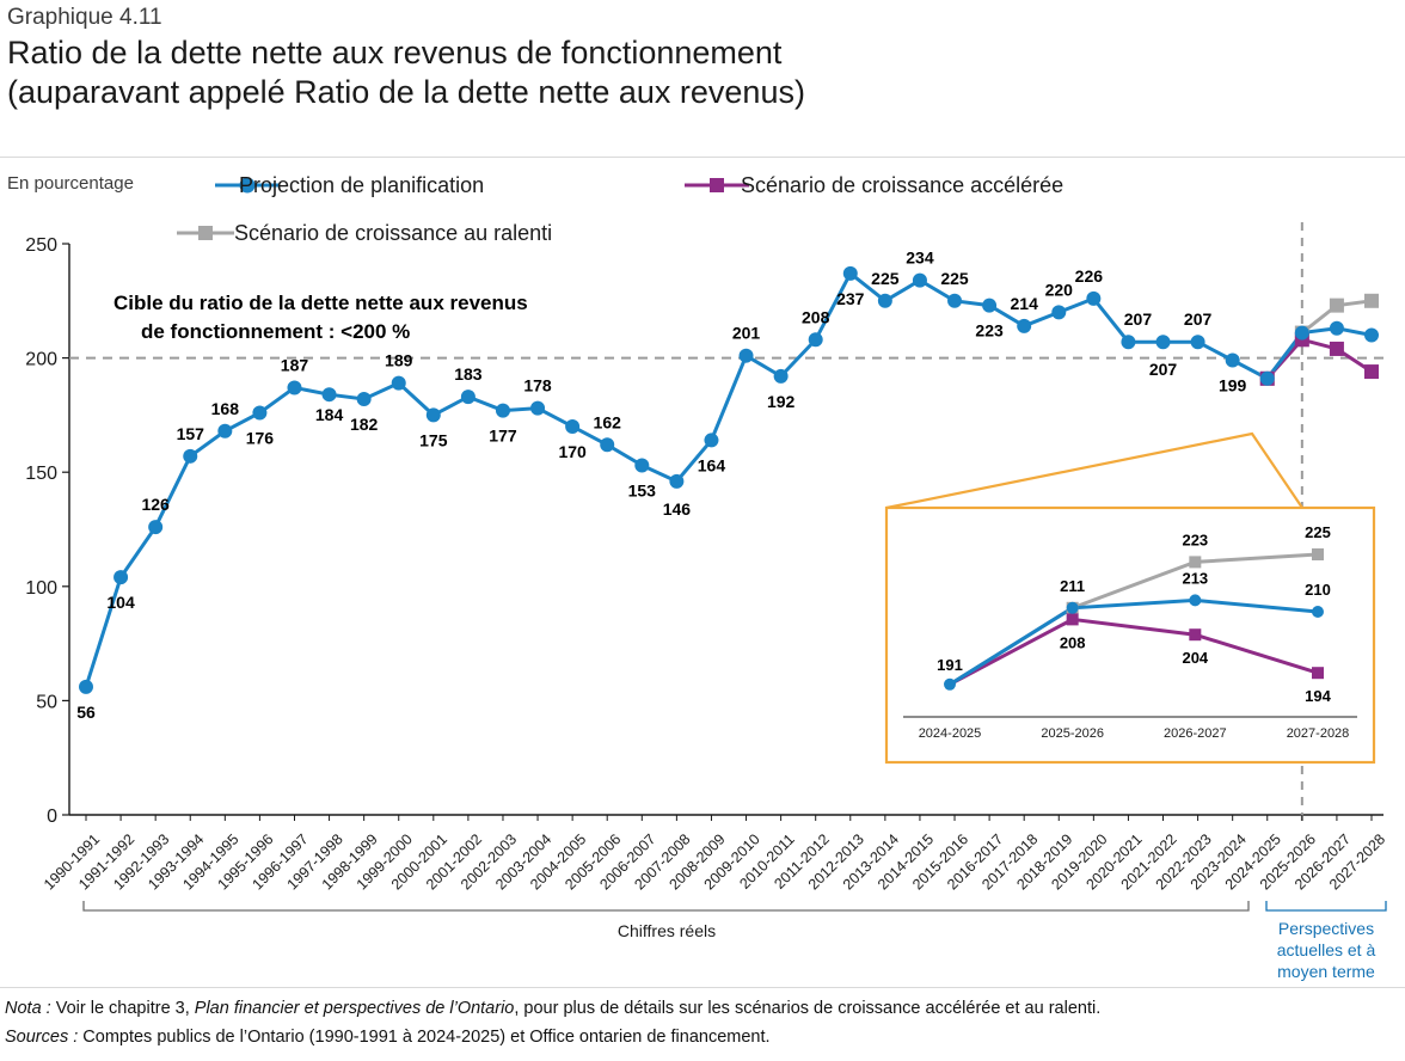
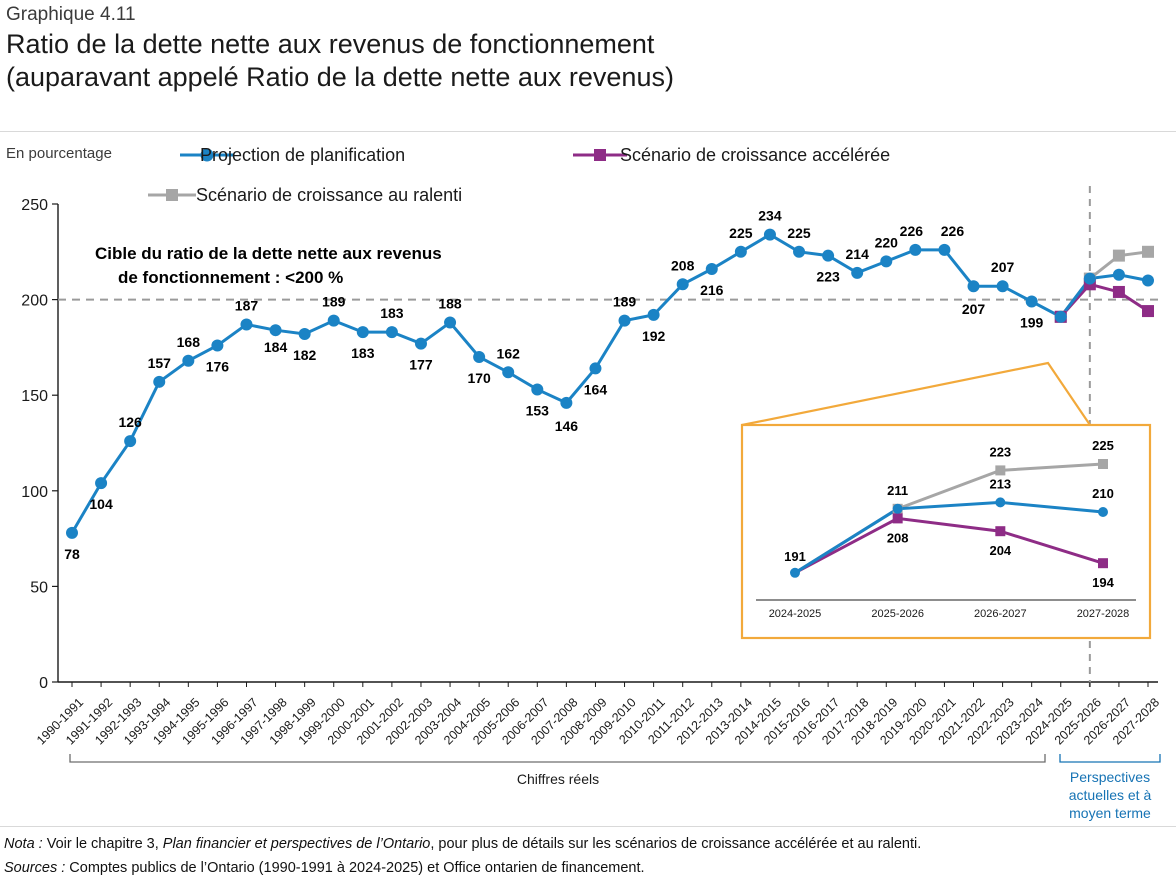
Projection de planification/1990-1991: 56 -> 78
Projection de planification/2000-2001: 175 -> 183
Projection de planification/2003-2004: 178 -> 188
Projection de planification/2009-2010: 201 -> 189
Projection de planification/2012-2013: 237 -> 216
Projection de planification/2020-2021: 207 -> 226
